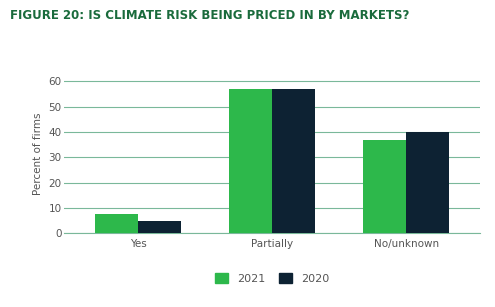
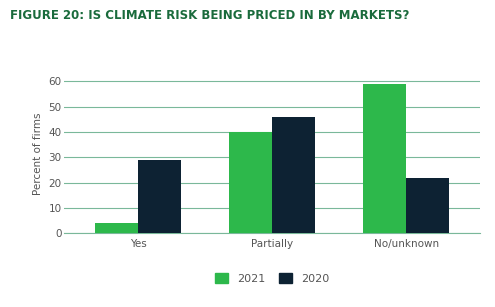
2021/Yes: 7.5 -> 4.0
2020/Yes: 5 -> 29
2021/Partially: 57.0 -> 40.0
2020/Partially: 57 -> 46
2021/No/unknown: 37.0 -> 59.0
2020/No/unknown: 40 -> 22
